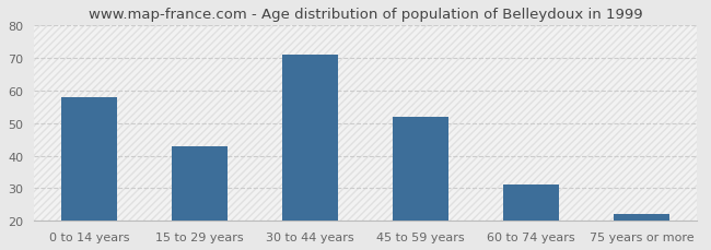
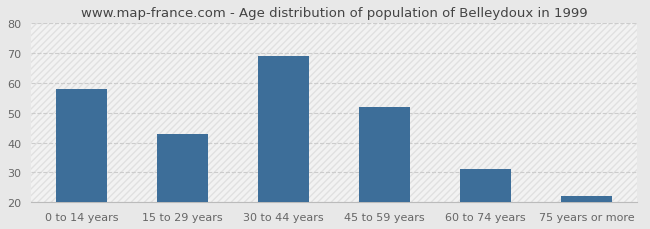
30 to 44 years: 71 -> 69
